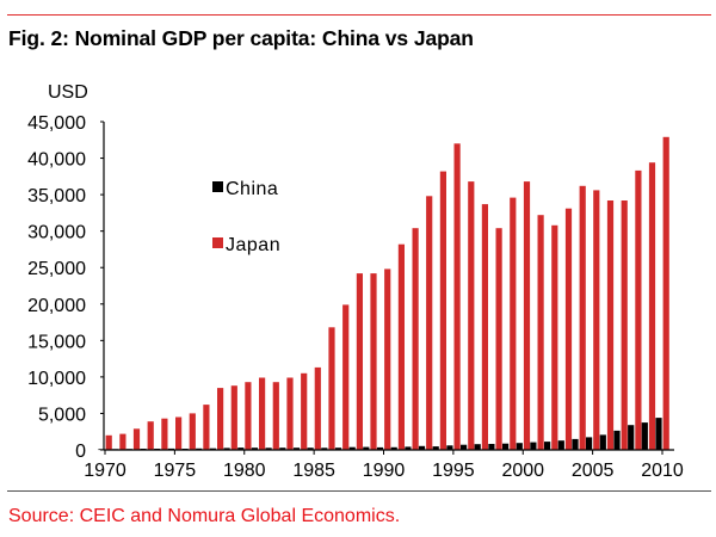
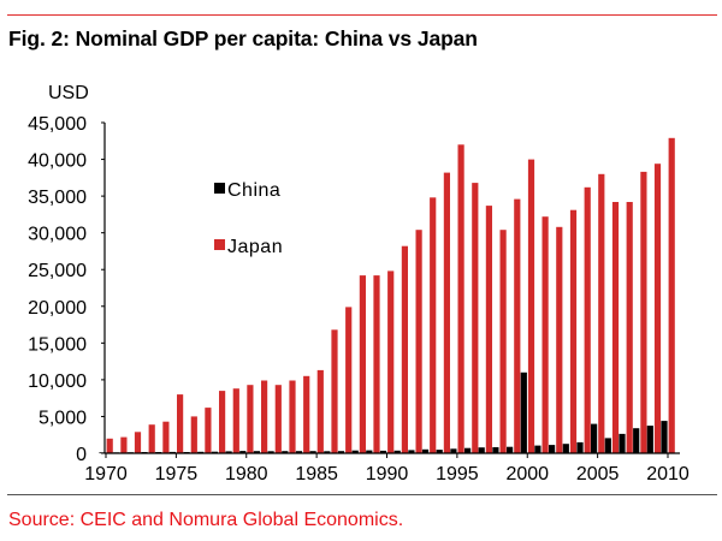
Japan/1975: 4000 -> 8000
China/2000: 1000 -> 11000
Japan/2000: 37000 -> 40000
China/2005: 2000 -> 4000
Japan/2005: 36000 -> 38000
